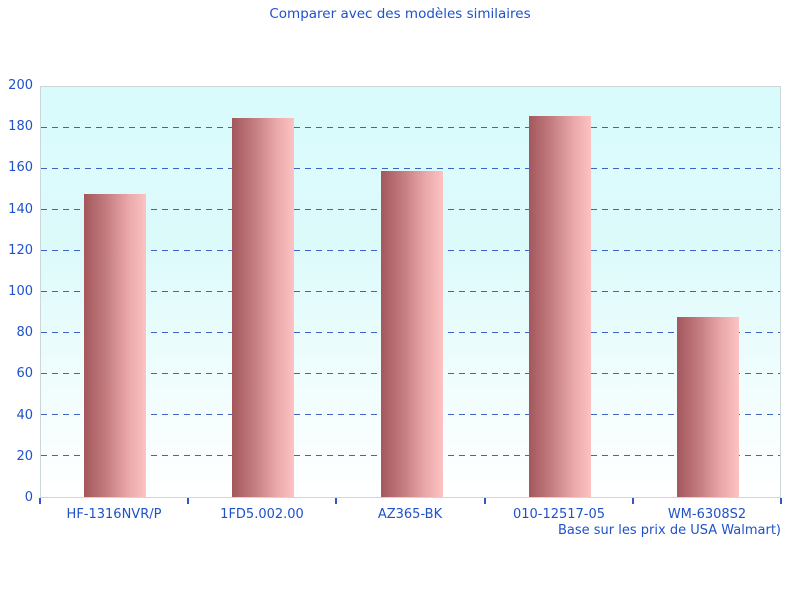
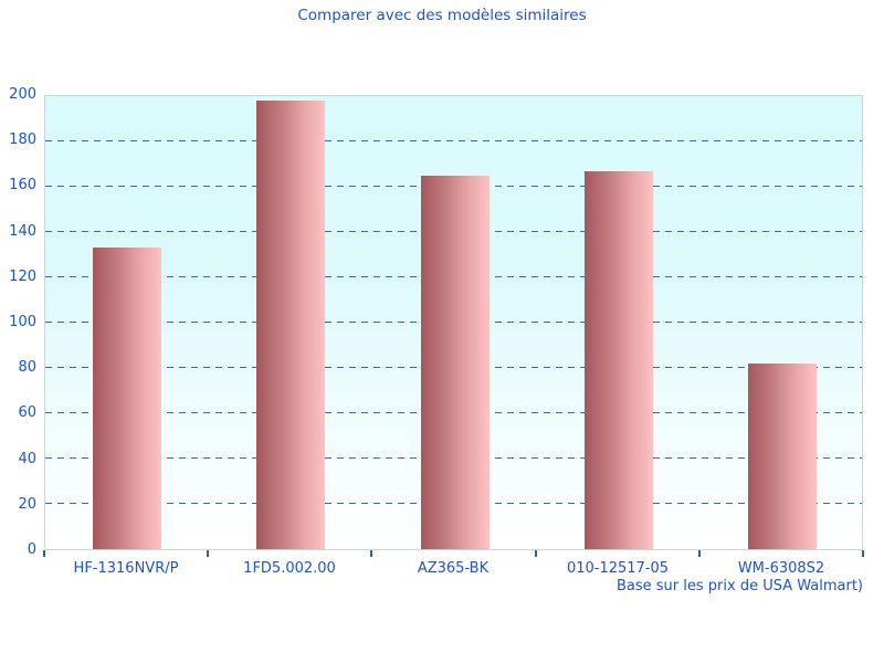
HF-1316NVR/P: 148 -> 133
1FD5.002.00: 185 -> 198
AZ365-BK: 159 -> 165
010-12517-05: 186 -> 167
WM-6308S2: 88 -> 82
